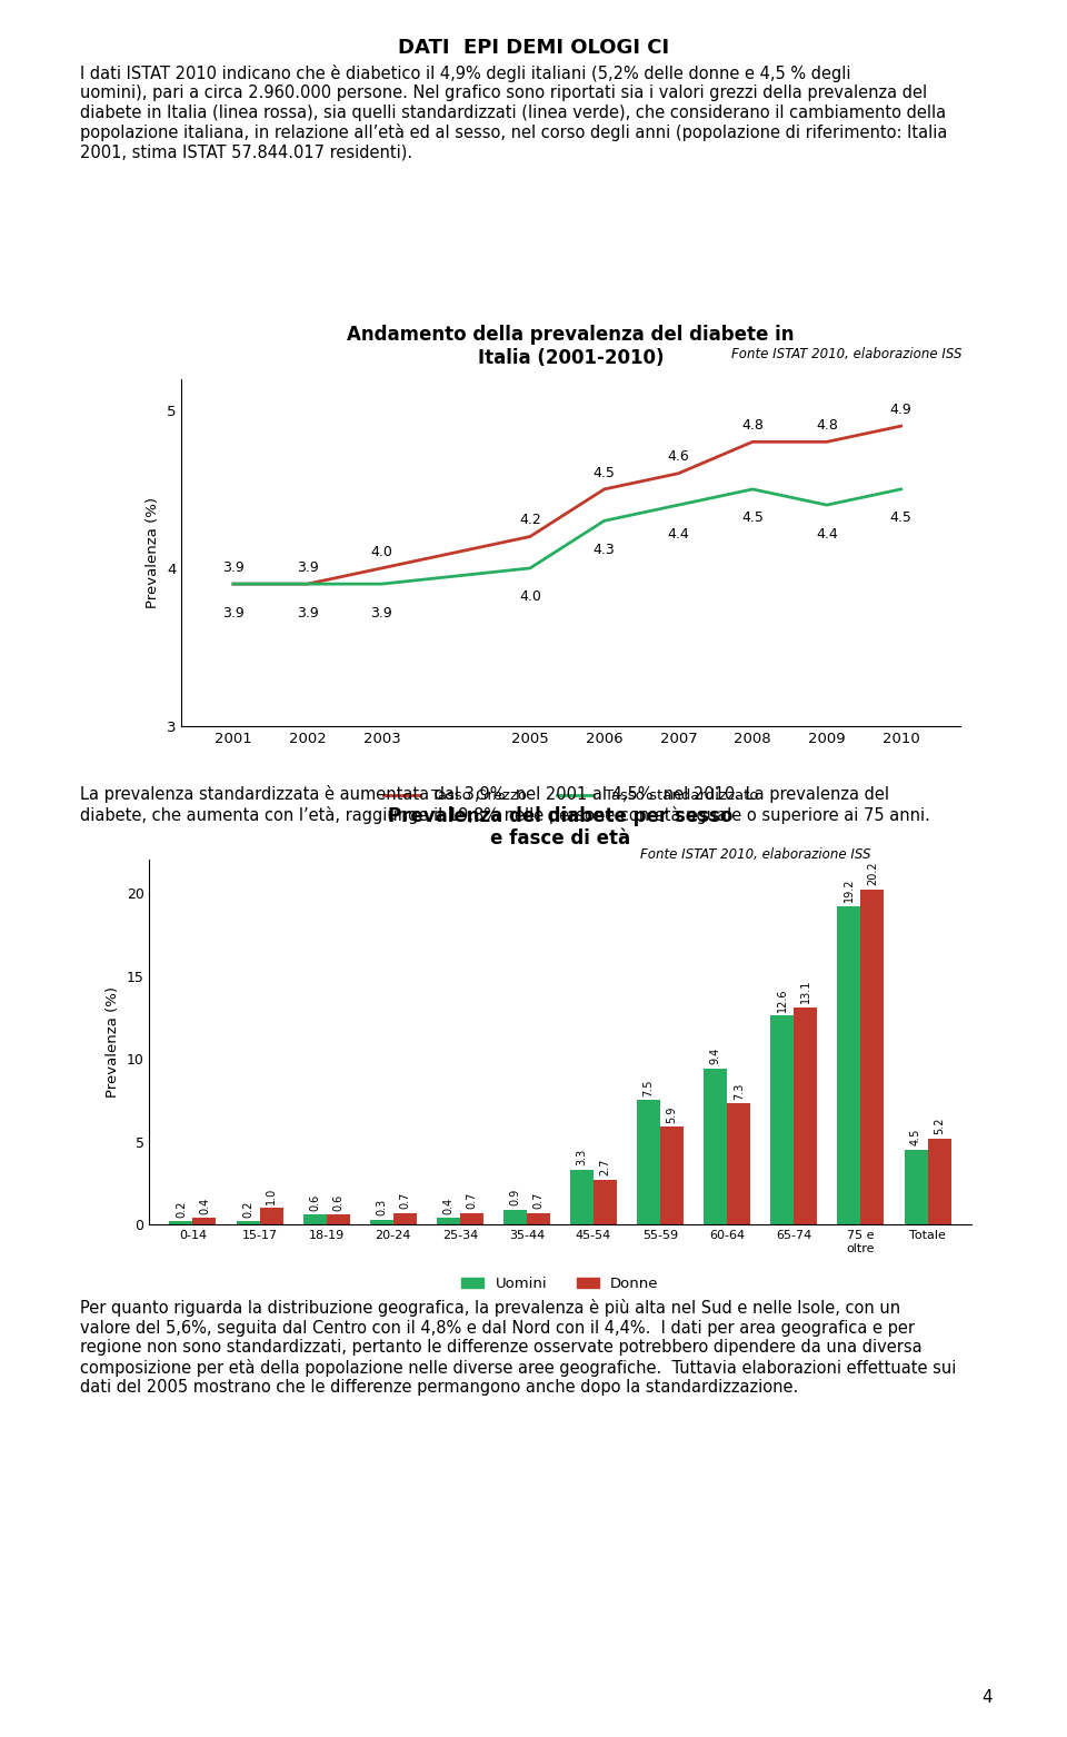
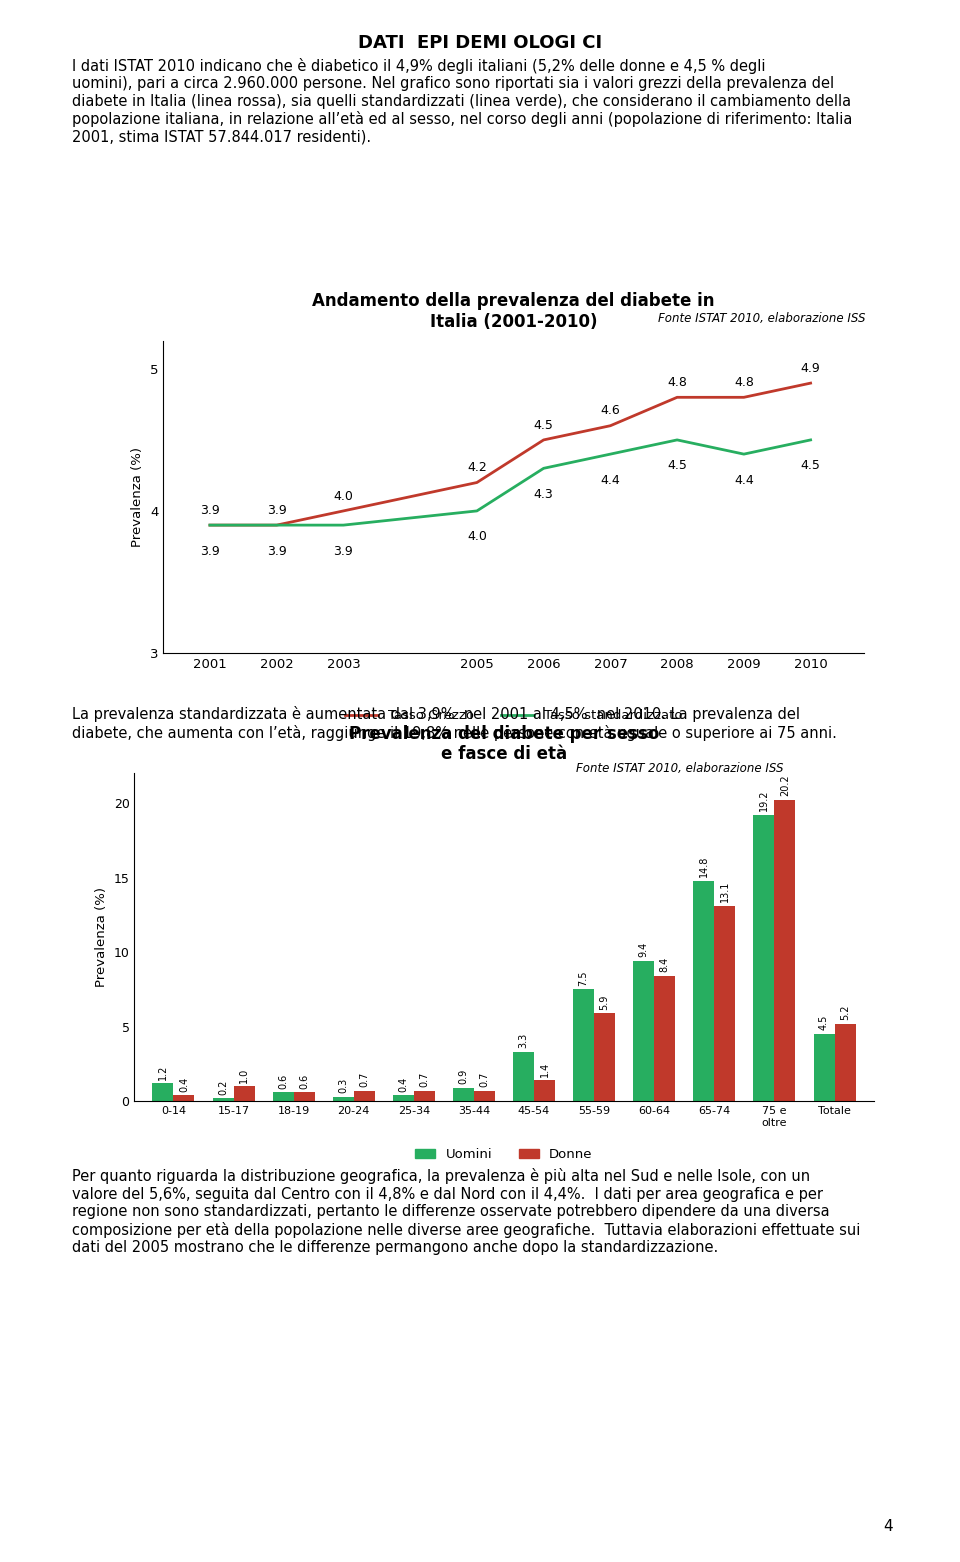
Uomini/0-14: 0.2 -> 1.2
Donne/45-54: 2.7 -> 1.4
Donne/60-64: 7.3 -> 8.4
Uomini/65-74: 12.6 -> 14.8
